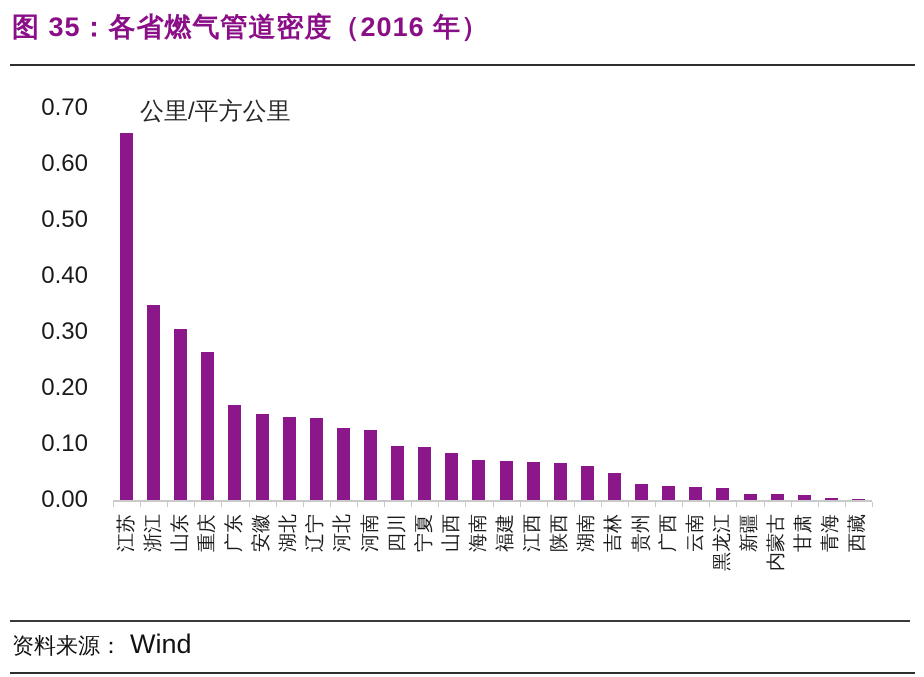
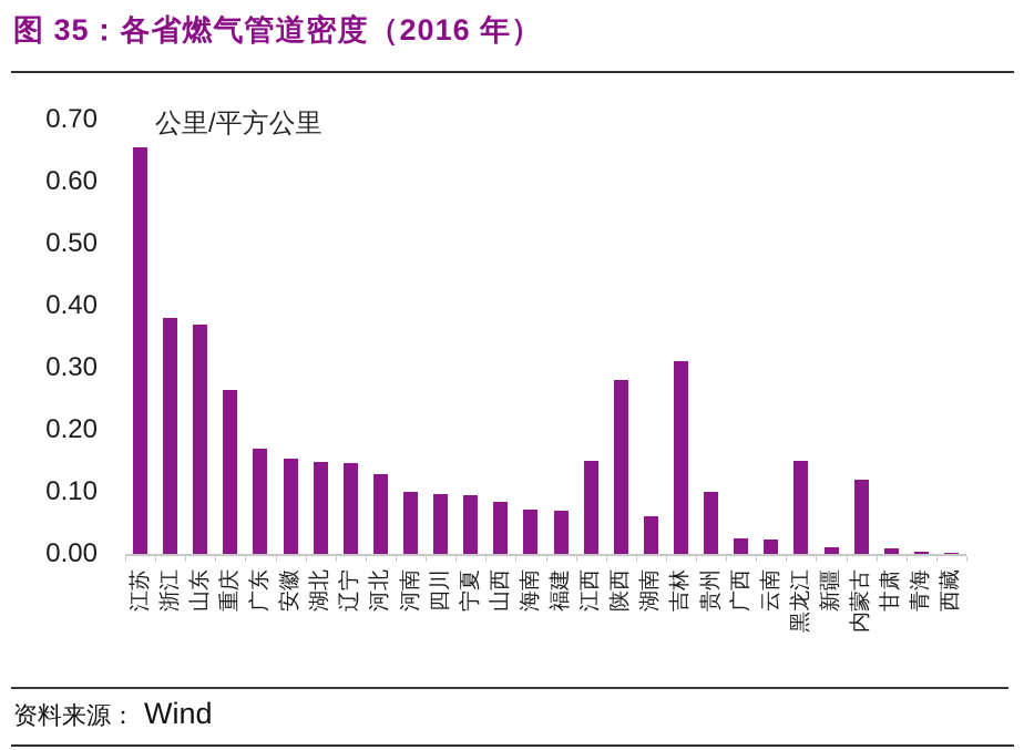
浙江: 0.35 -> 0.38
山东: 0.30 -> 0.37
河南: 0.12 -> 0.10
江西: 0.07 -> 0.15
陕西: 0.07 -> 0.28
吉林: 0.05 -> 0.31
贵州: 0.03 -> 0.10
黑龙江: 0.02 -> 0.15
内蒙古: 0.01 -> 0.12
